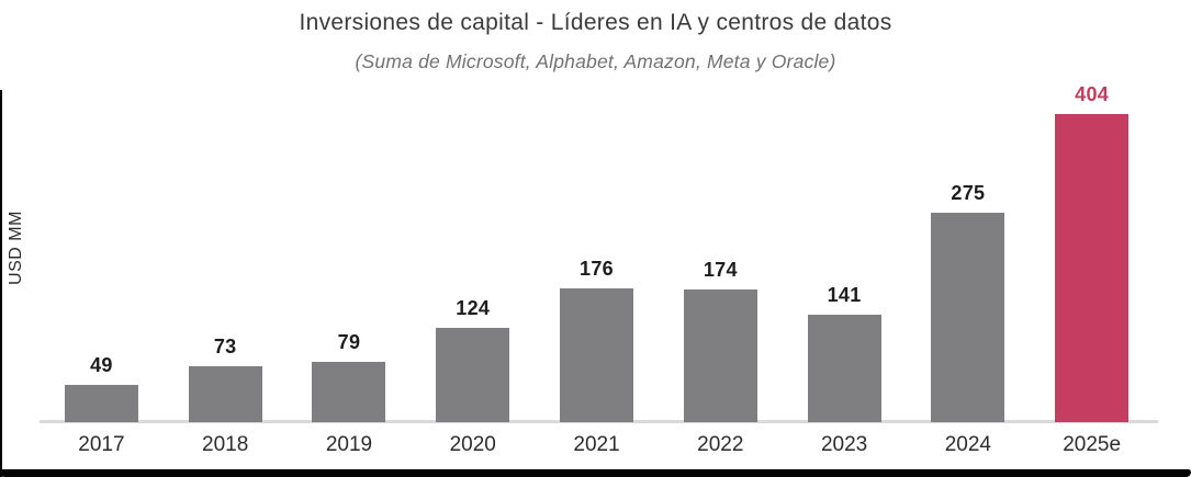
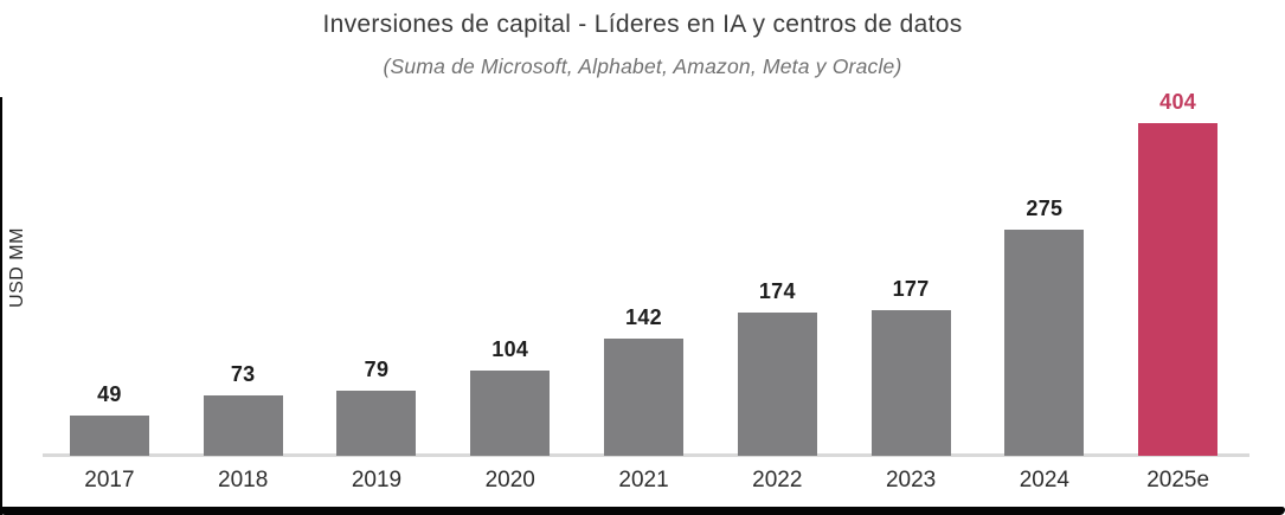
2020: 124 -> 104
2021: 176 -> 142
2023: 141 -> 177
